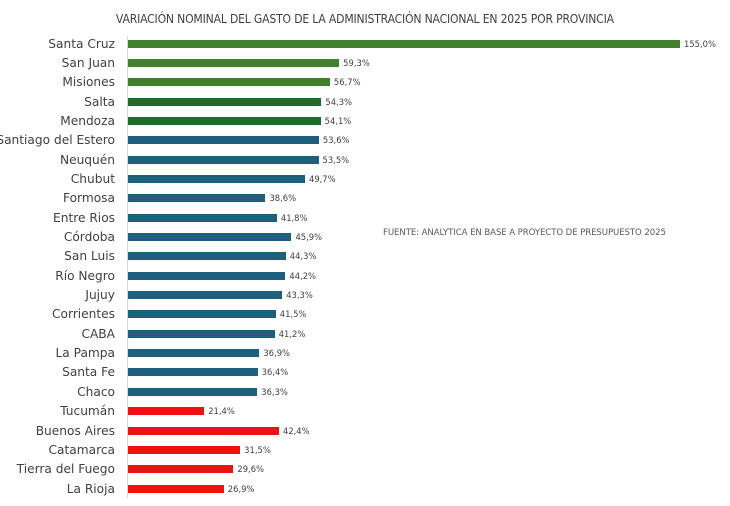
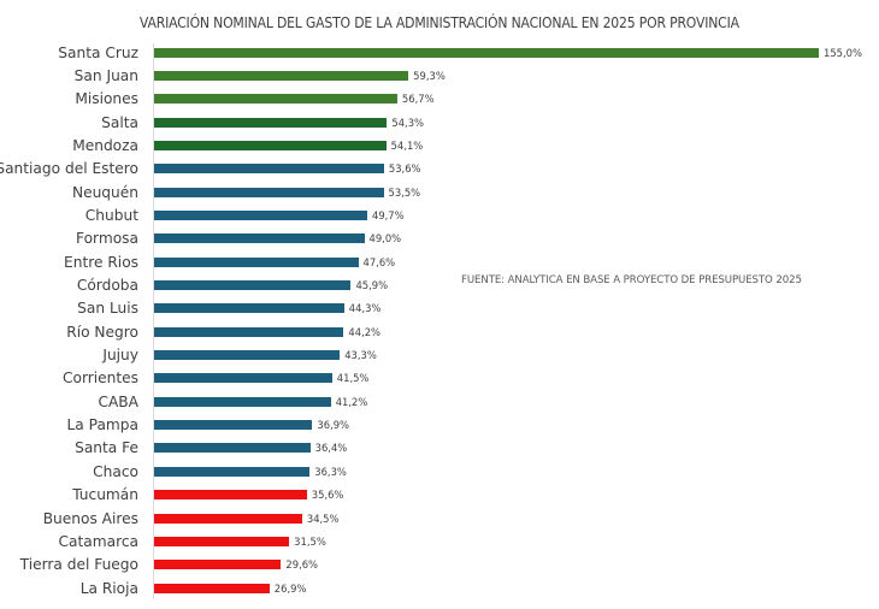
Formosa: 38,6% -> 49,0%
Entre Rios: 41,8% -> 47,6%
Tucumán: 21,4% -> 35,6%
Buenos Aires: 42,4% -> 34,5%
